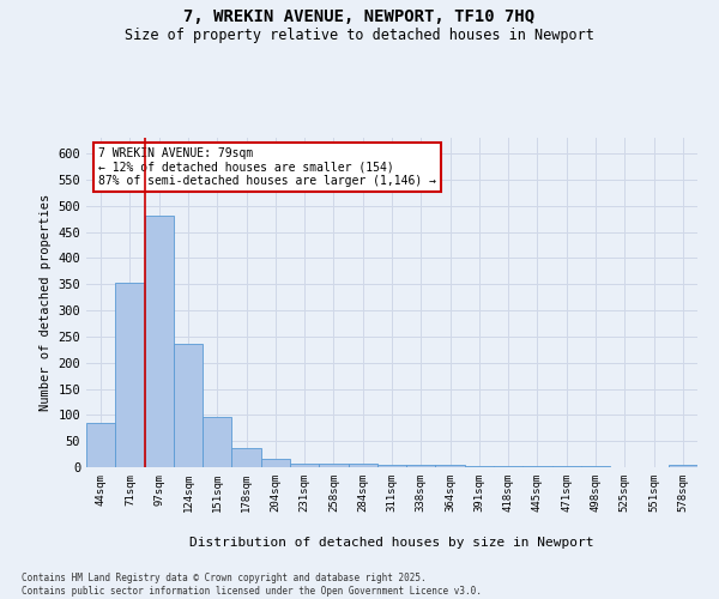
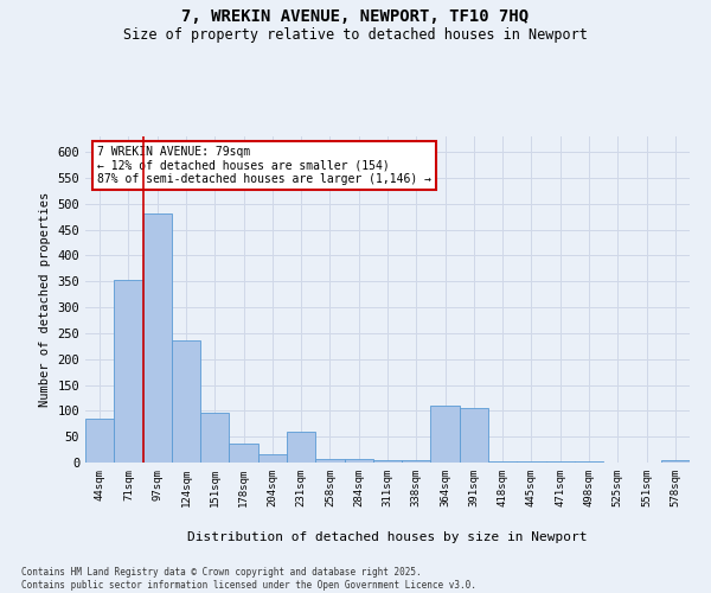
231sqm: 8 -> 60
364sqm: 4 -> 110
391sqm: 3 -> 105
